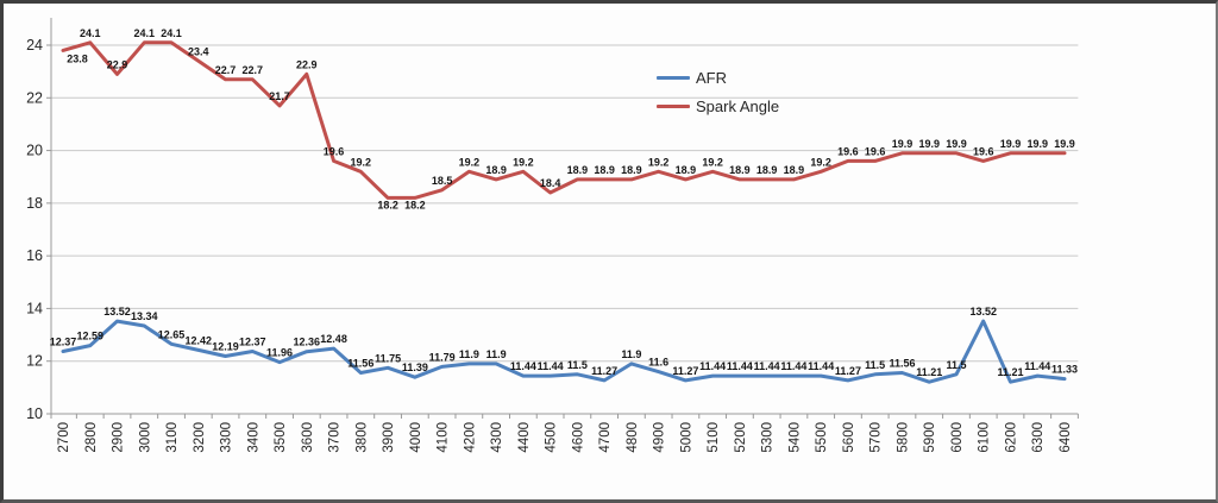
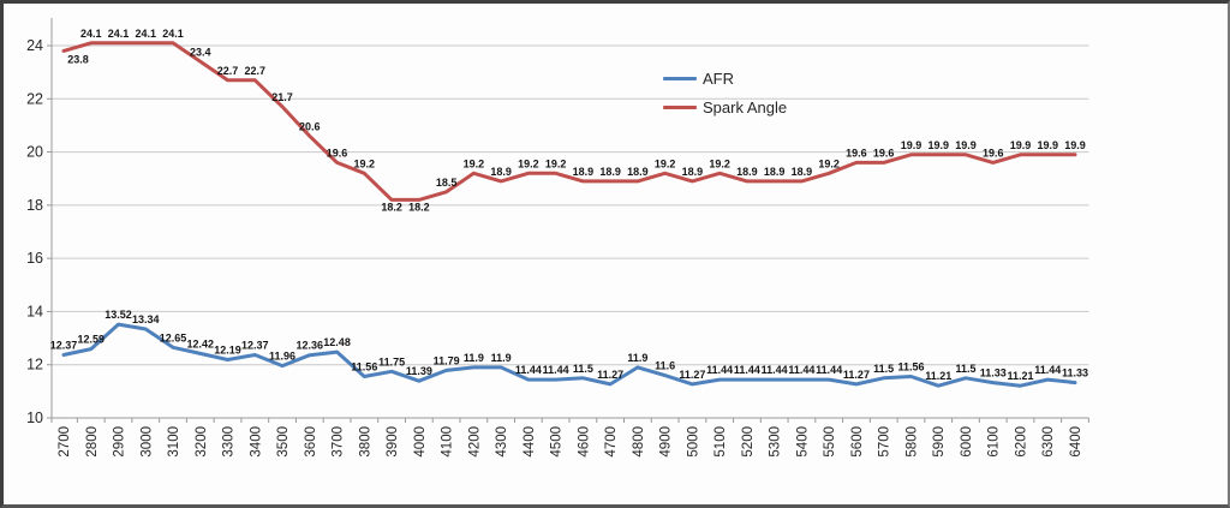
Spark Angle/2900: 22.9 -> 24.1
Spark Angle/3600: 22.9 -> 20.6
Spark Angle/4500: 18.4 -> 19.2
AFR/6100: 13.52 -> 11.33
